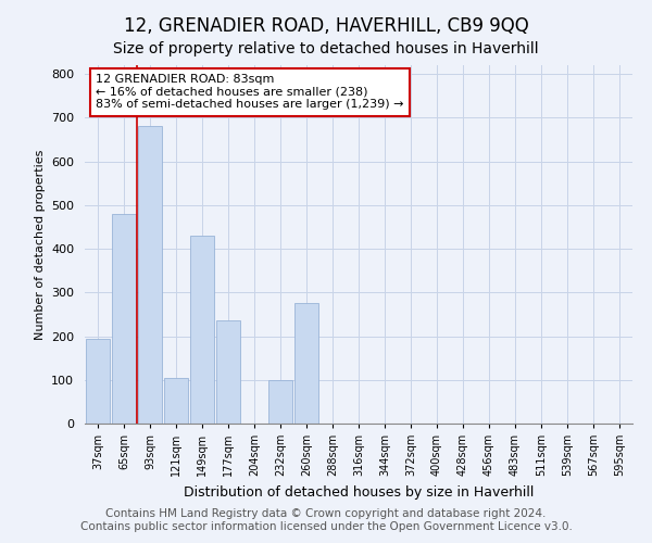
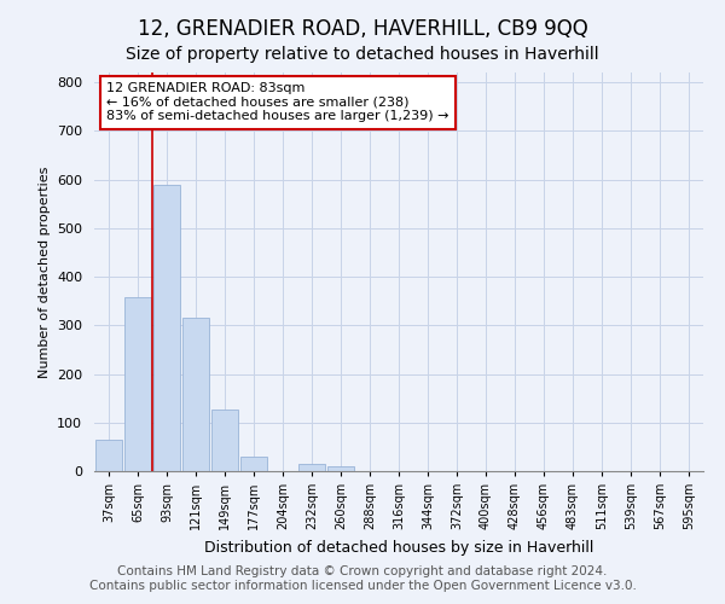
37sqm: 195 -> 65
65sqm: 480 -> 358
93sqm: 680 -> 590
121sqm: 105 -> 315
149sqm: 430 -> 127
177sqm: 235 -> 30
232sqm: 100 -> 15
260sqm: 275 -> 10
